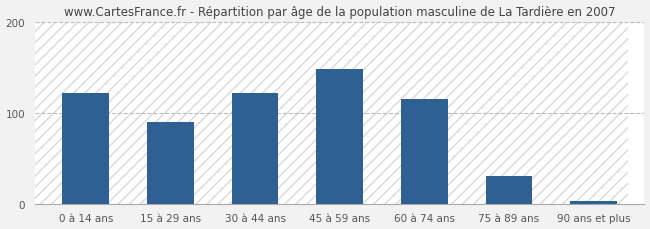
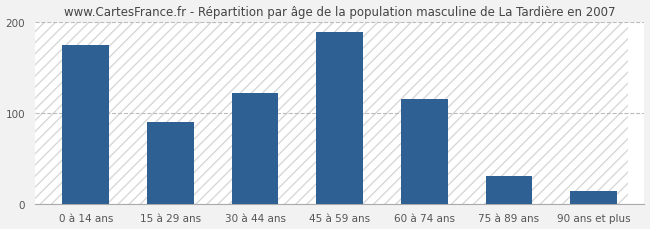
0 à 14 ans: 122 -> 174
45 à 59 ans: 148 -> 188
90 ans et plus: 3 -> 14
